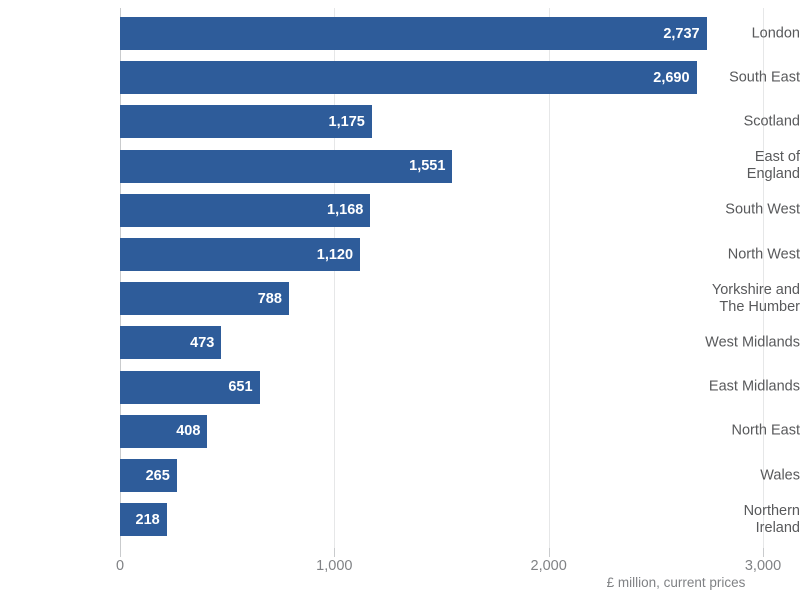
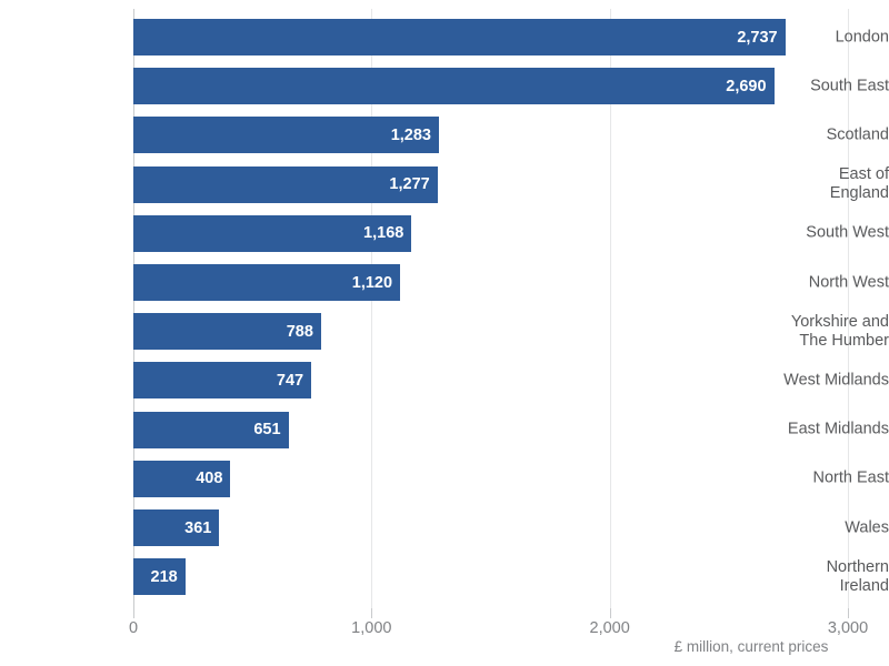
Scotland: 1,175 -> 1,283
East of England: 1,551 -> 1,277
West Midlands: 473 -> 747
Wales: 265 -> 361
